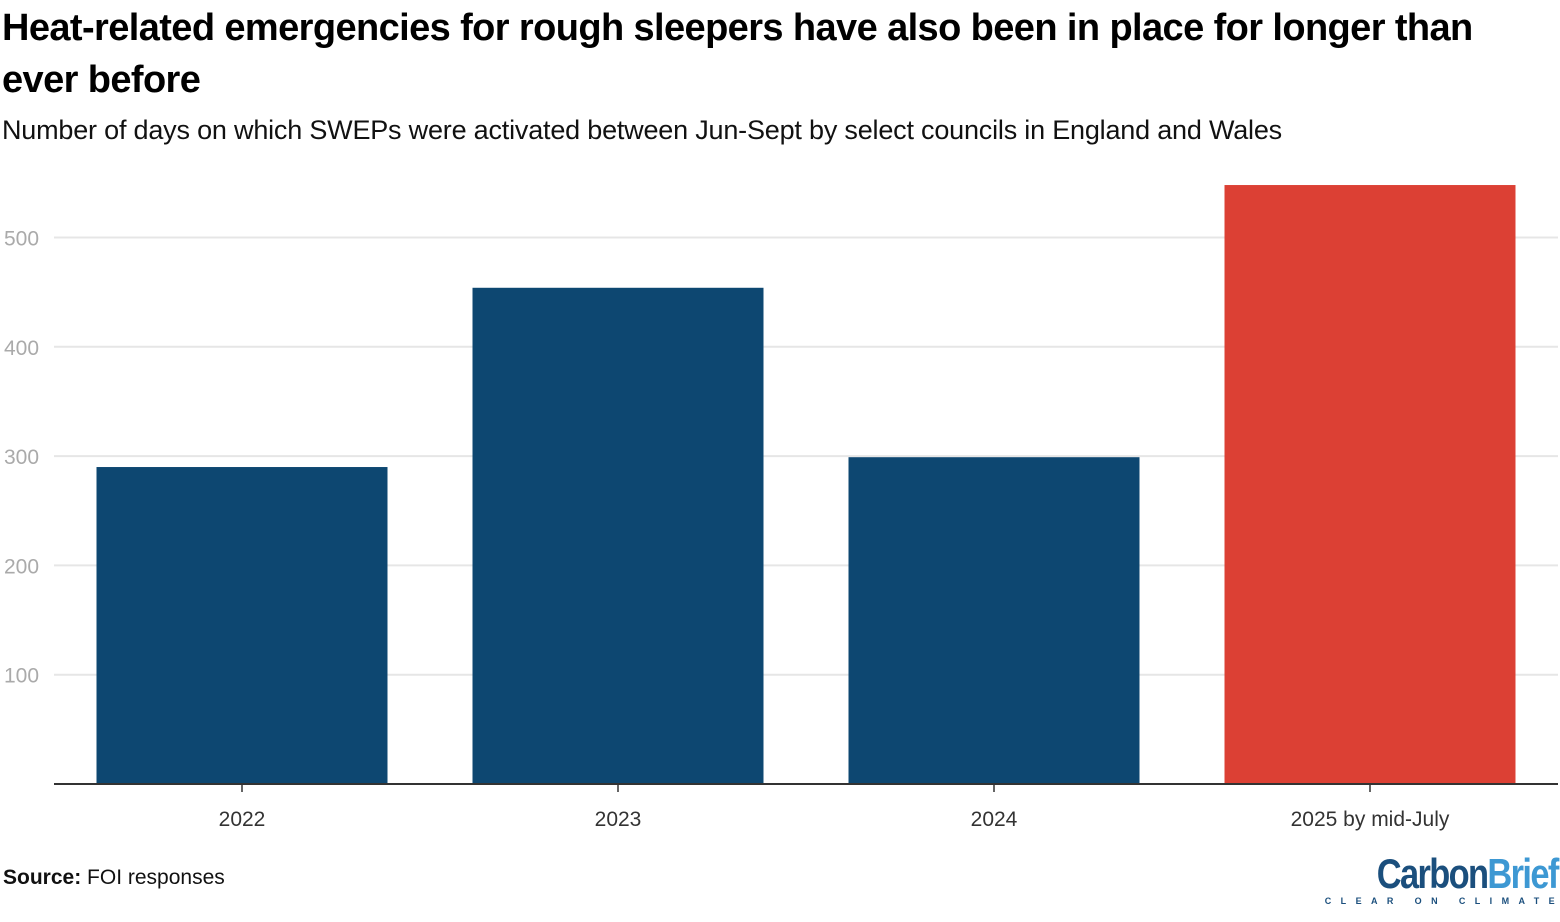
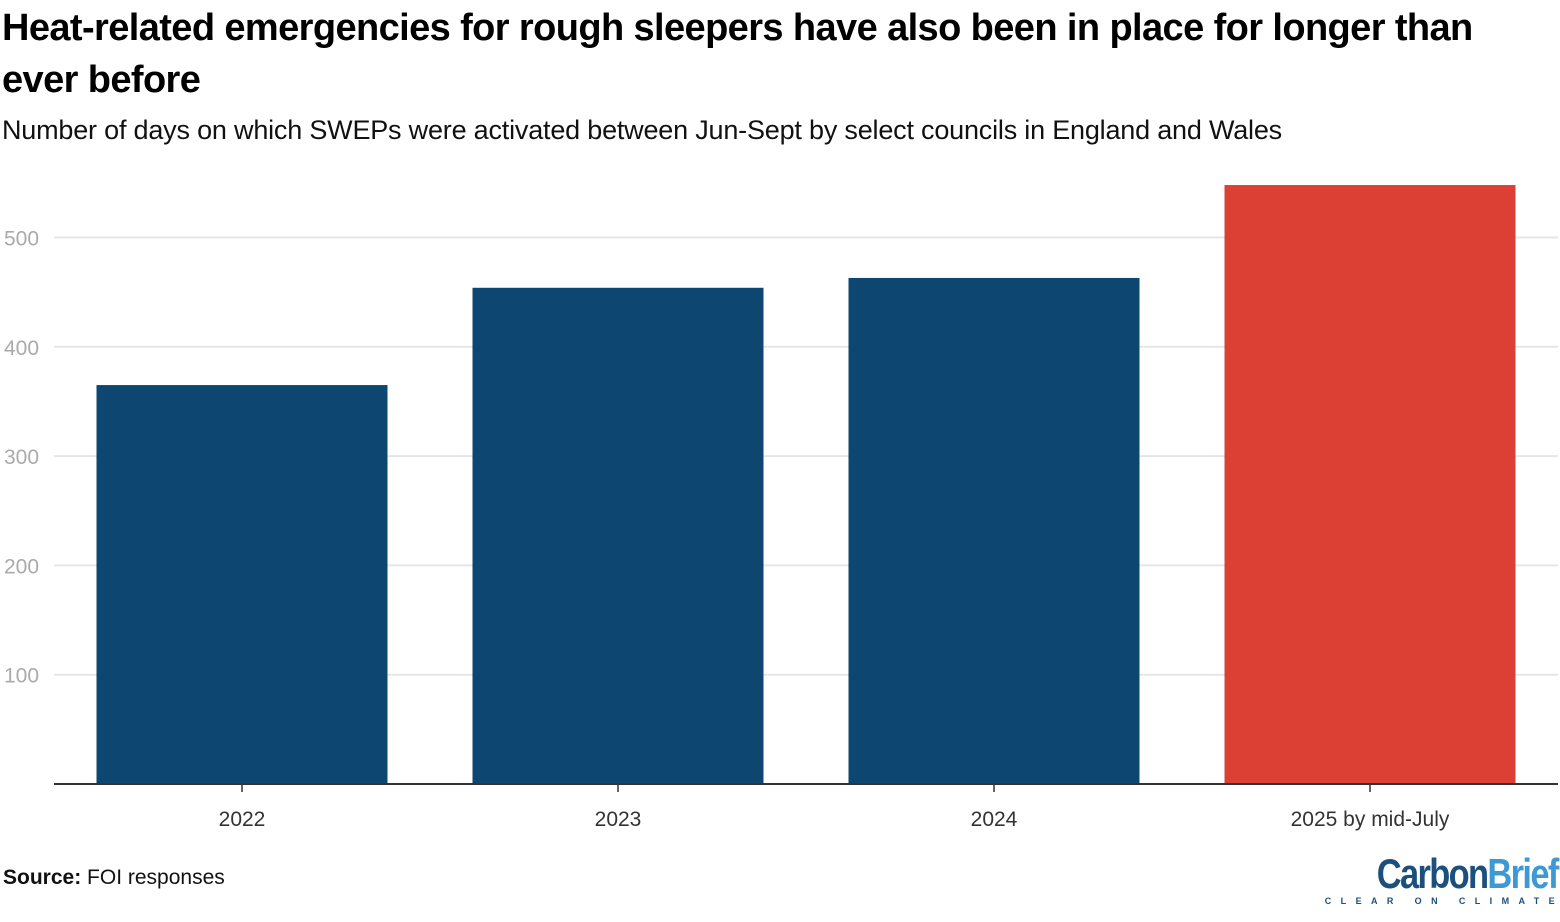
2022: 290 -> 365
2024: 299 -> 463
